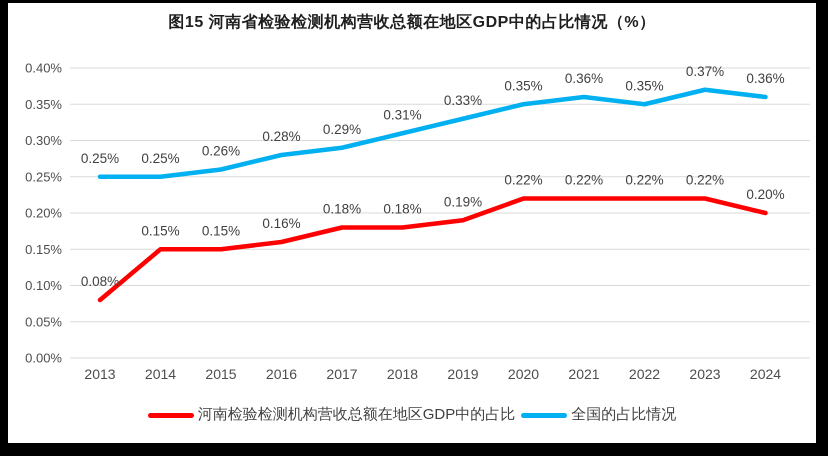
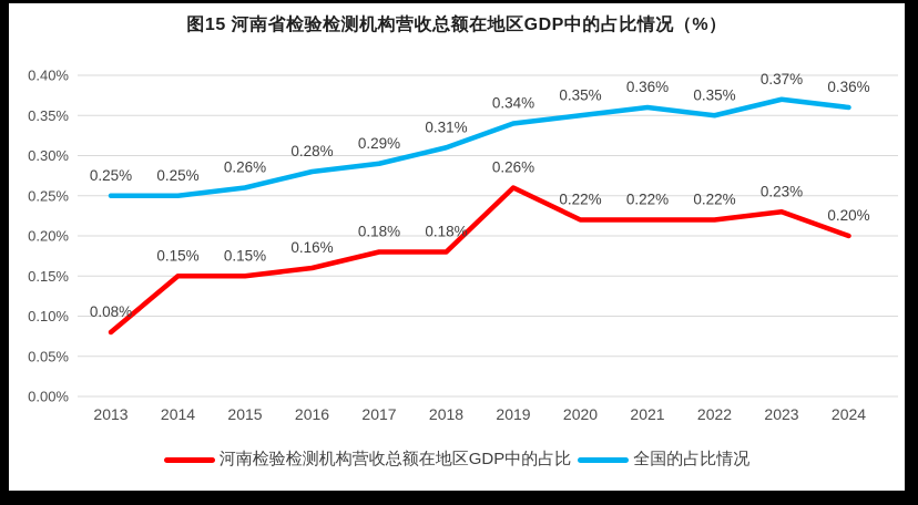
河南检验检测机构营收总额在地区GDP中的占比/2019: 0.19% -> 0.26%
全国的占比情况/2019: 0.33% -> 0.34%
河南检验检测机构营收总额在地区GDP中的占比/2023: 0.22% -> 0.23%
